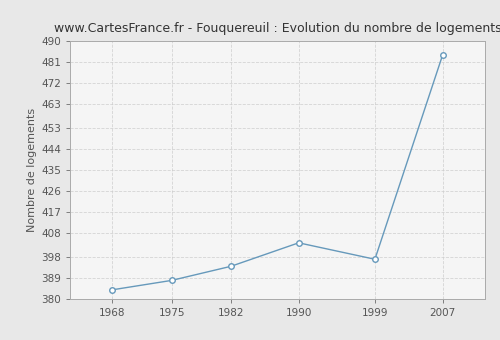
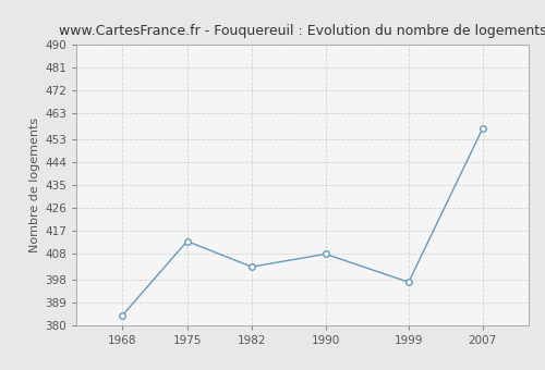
1975: 388 -> 413
1982: 394 -> 403
1990: 404 -> 408
2007: 484 -> 457
